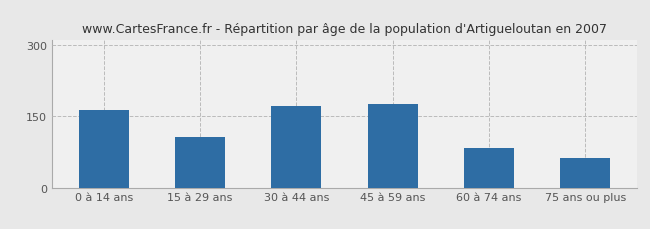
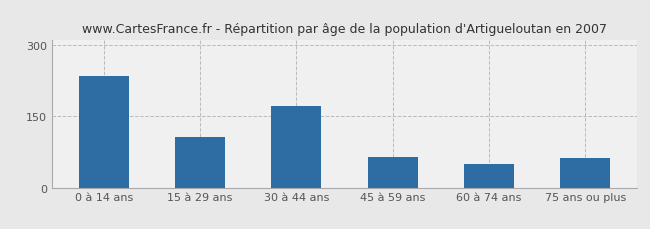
0 à 14 ans: 163 -> 235
45 à 59 ans: 177 -> 65
60 à 74 ans: 83 -> 50
